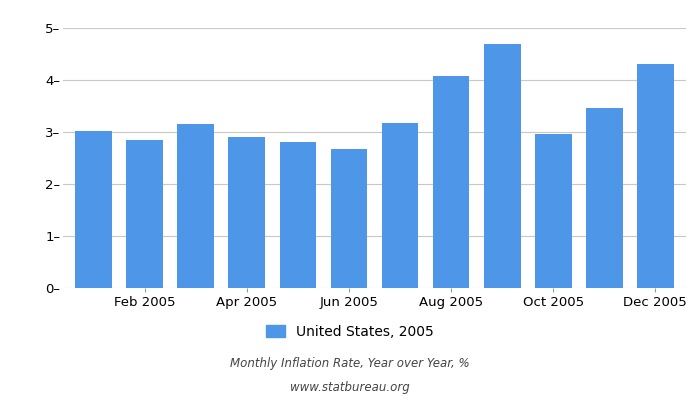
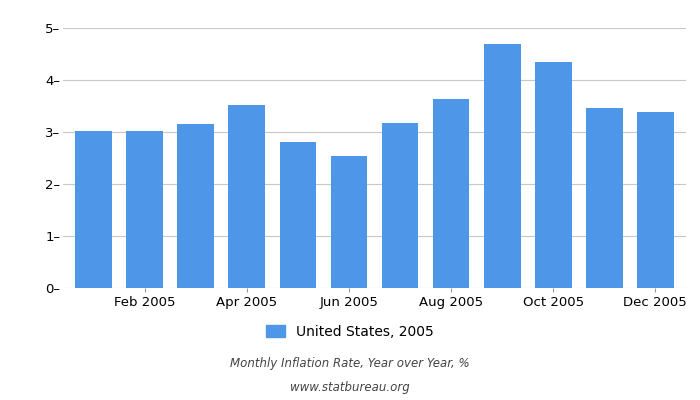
Feb 2005: 2.84– -> 3.01–
Apr 2005: 2.90– -> 3.51–
Jun 2005: 2.68– -> 2.53–
Aug 2005: 4.08– -> 3.64–
Oct 2005: 2.96– -> 4.35–
Dec 2005: 4.30– -> 3.39–
